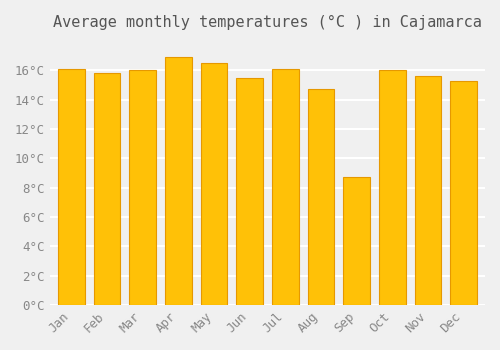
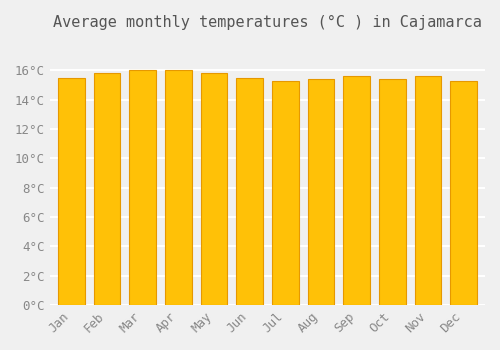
Jan: 16.1°C -> 15.5°C
Apr: 16.9°C -> 16.0°C
May: 16.5°C -> 15.8°C
Jul: 16.1°C -> 15.3°C
Aug: 14.7°C -> 15.4°C
Sep: 8.7°C -> 15.6°C
Oct: 16.0°C -> 15.4°C
